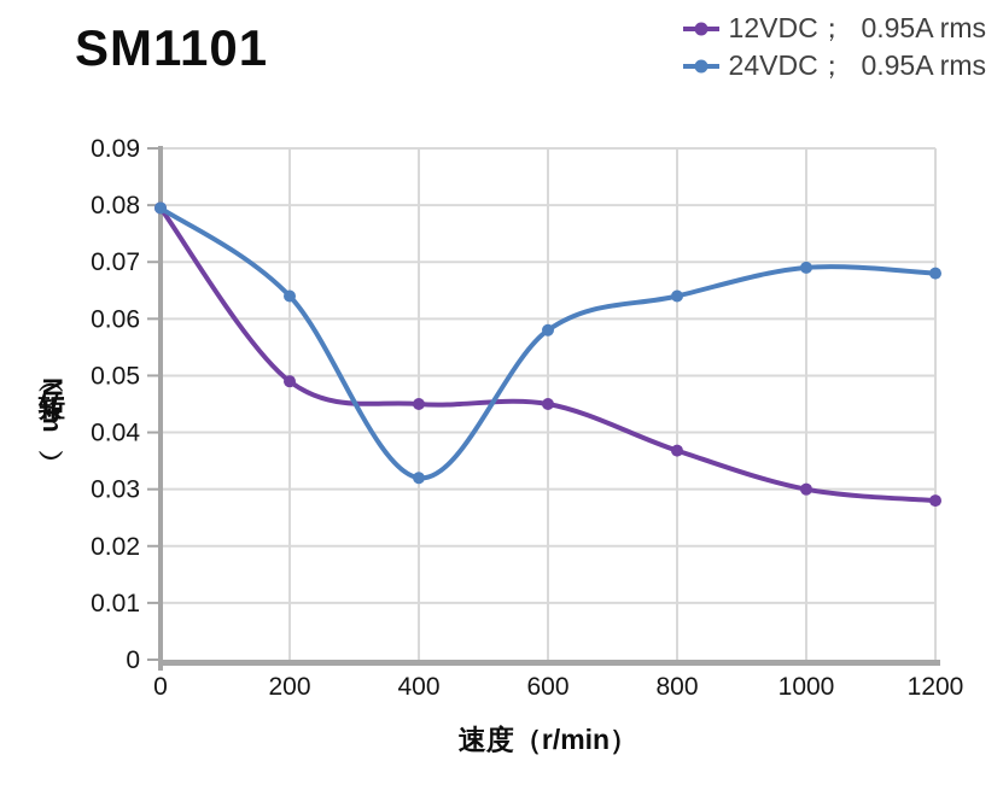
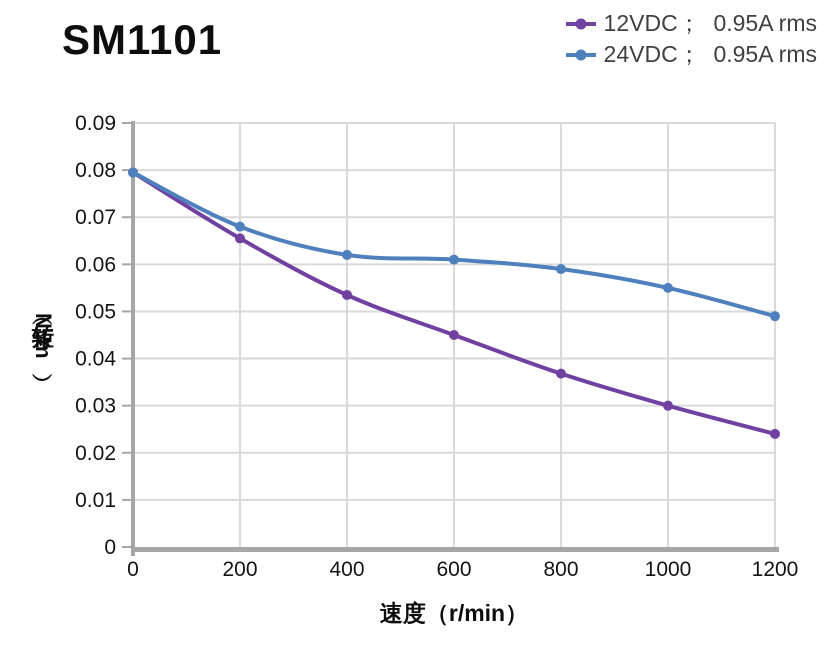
12VDC； 0.95A rms/200: 0.049 -> 0.066
24VDC； 0.95A rms/200: 0.064 -> 0.068
12VDC； 0.95A rms/400: 0.045 -> 0.053
24VDC； 0.95A rms/400: 0.032 -> 0.062
24VDC； 0.95A rms/600: 0.058 -> 0.061
24VDC； 0.95A rms/800: 0.064 -> 0.059
24VDC； 0.95A rms/1000: 0.069 -> 0.055
12VDC； 0.95A rms/1200: 0.028 -> 0.024
24VDC； 0.95A rms/1200: 0.068 -> 0.049
